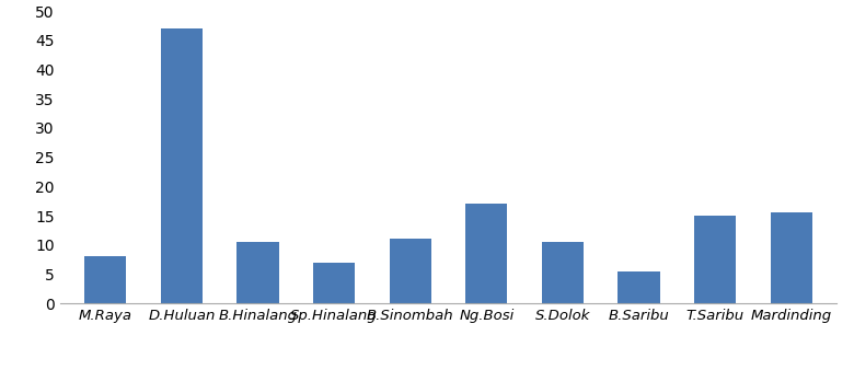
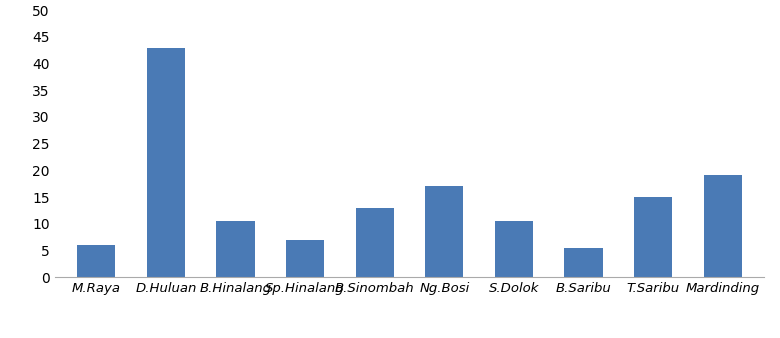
M.Raya: 8.0 -> 6.0
D.Huluan: 47.0 -> 43.0
B.Sinombah: 11.0 -> 13.0
Mardinding: 15.5 -> 19.2
